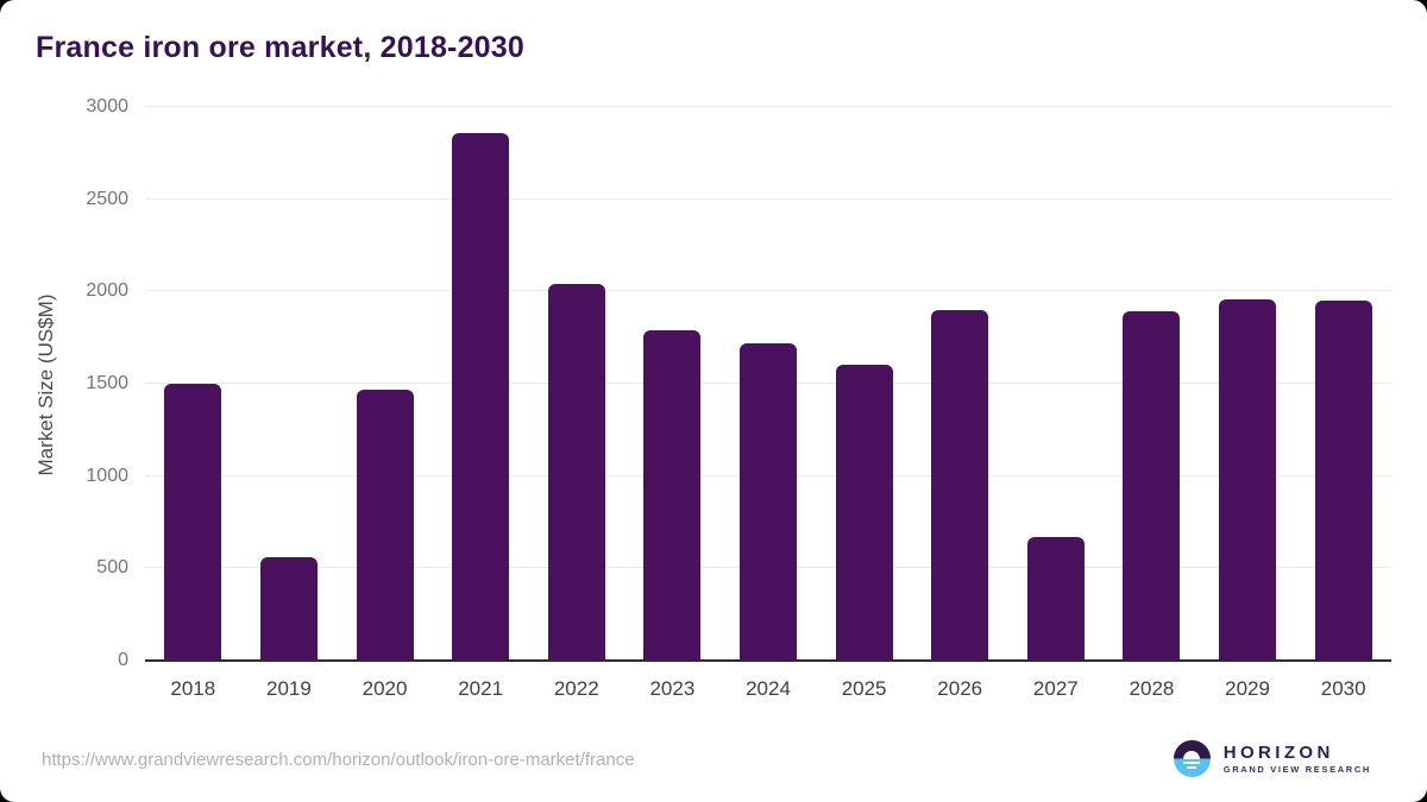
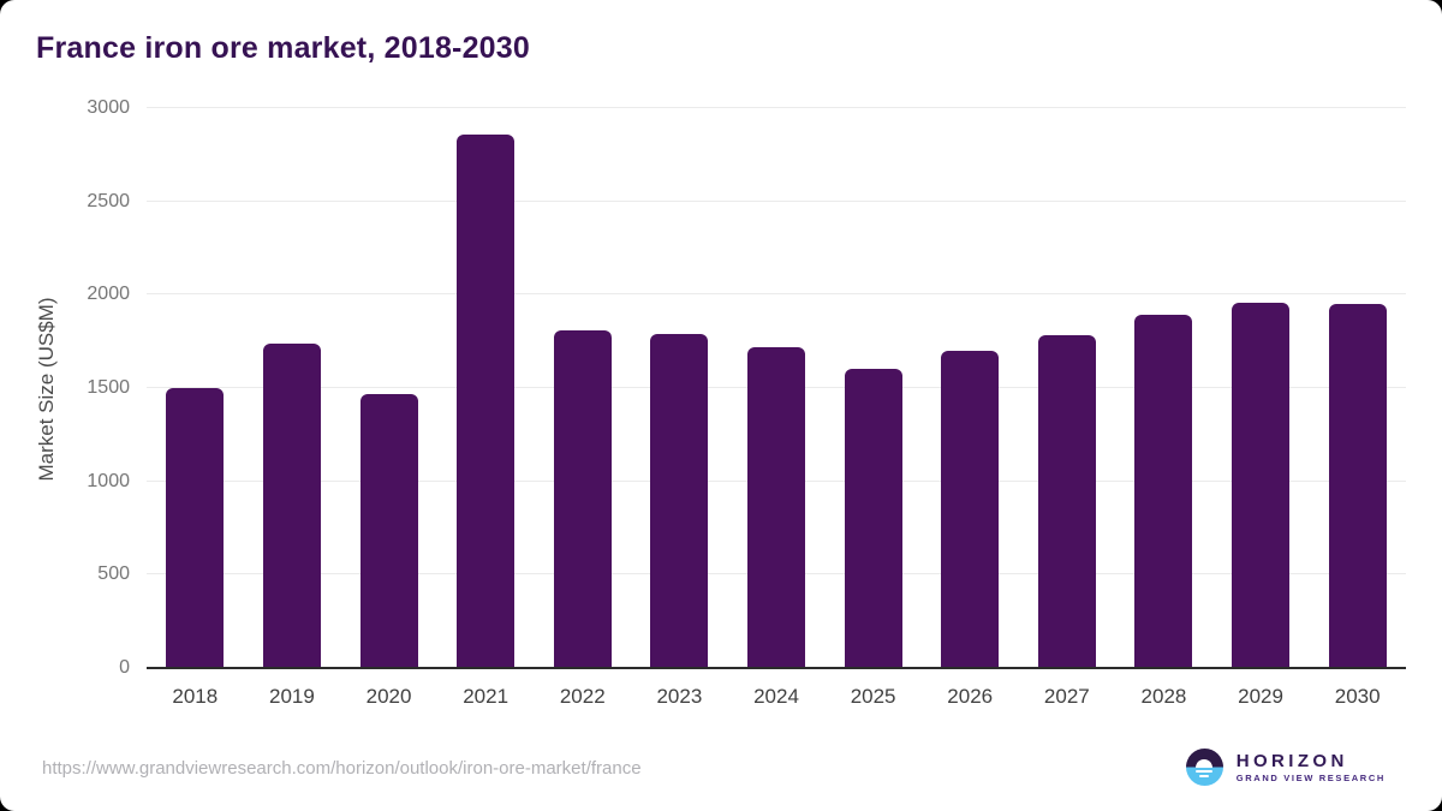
2019: 560 -> 1740
2022: 2040 -> 1810
2026: 1900 -> 1700
2027: 670 -> 1780
